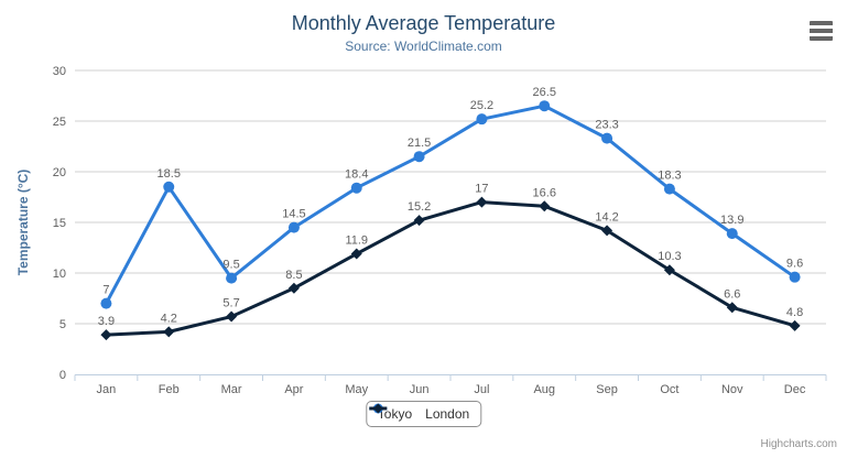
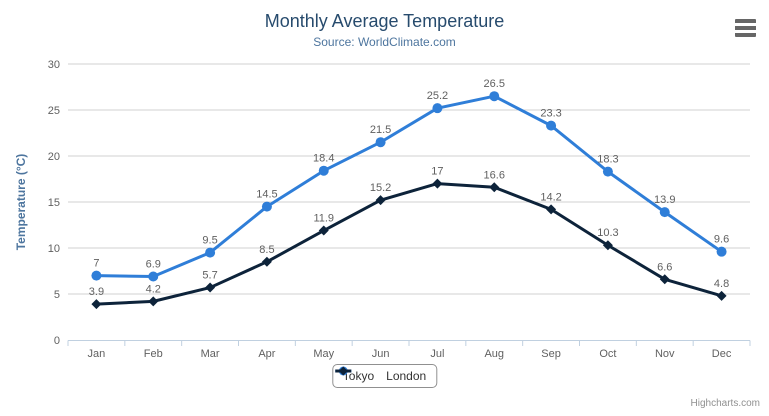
Tokyo/Feb: 18.5 -> 6.9
